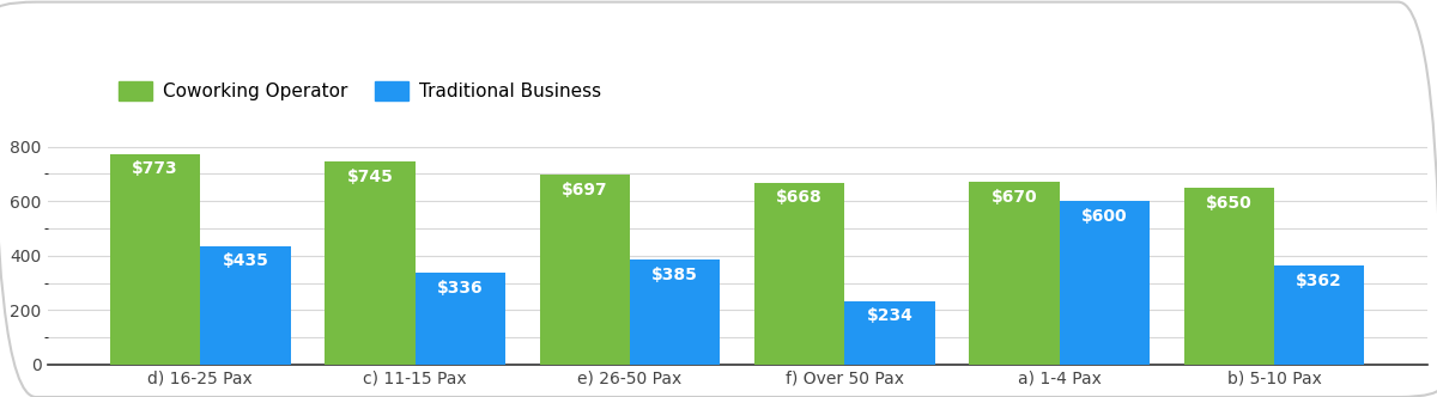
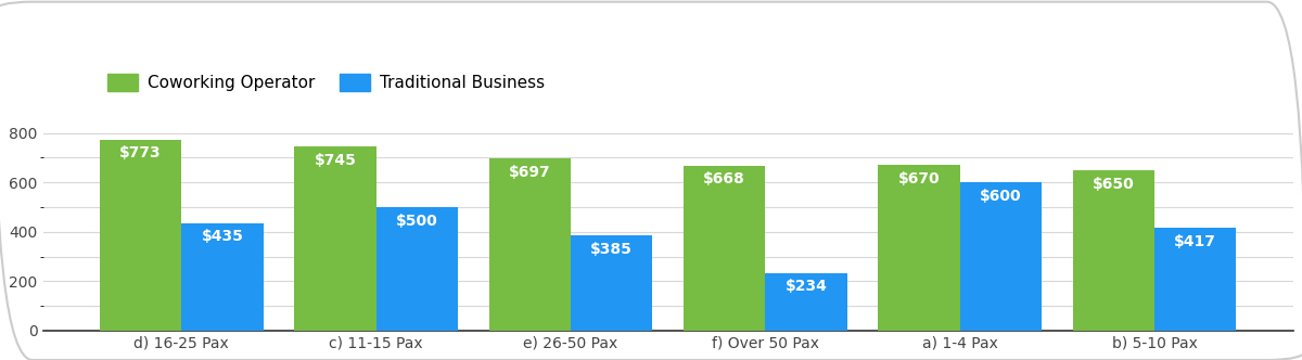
Traditional Business/c) 11-15 Pax: $336 -> $500
Traditional Business/b) 5-10 Pax: $362 -> $417
